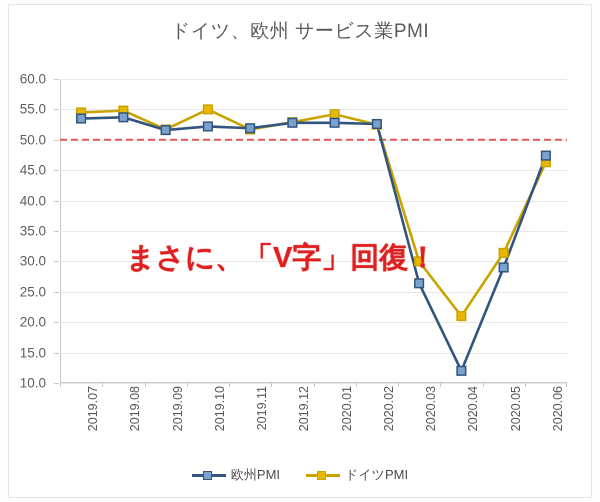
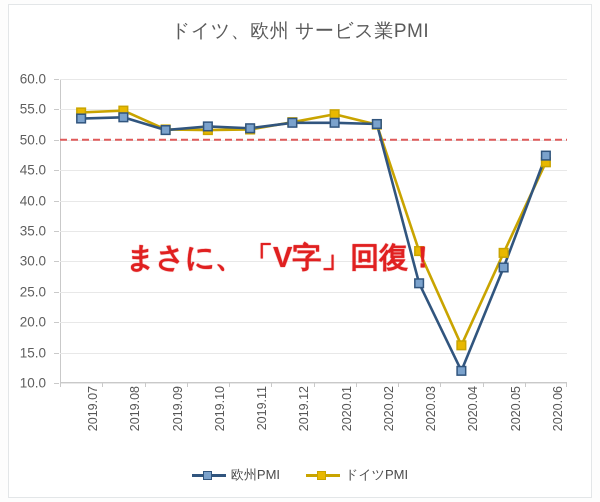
ドイツPMI/2019.10: 55 -> 52
ドイツPMI/2020.03: 30 -> 32
ドイツPMI/2020.04: 21 -> 16
